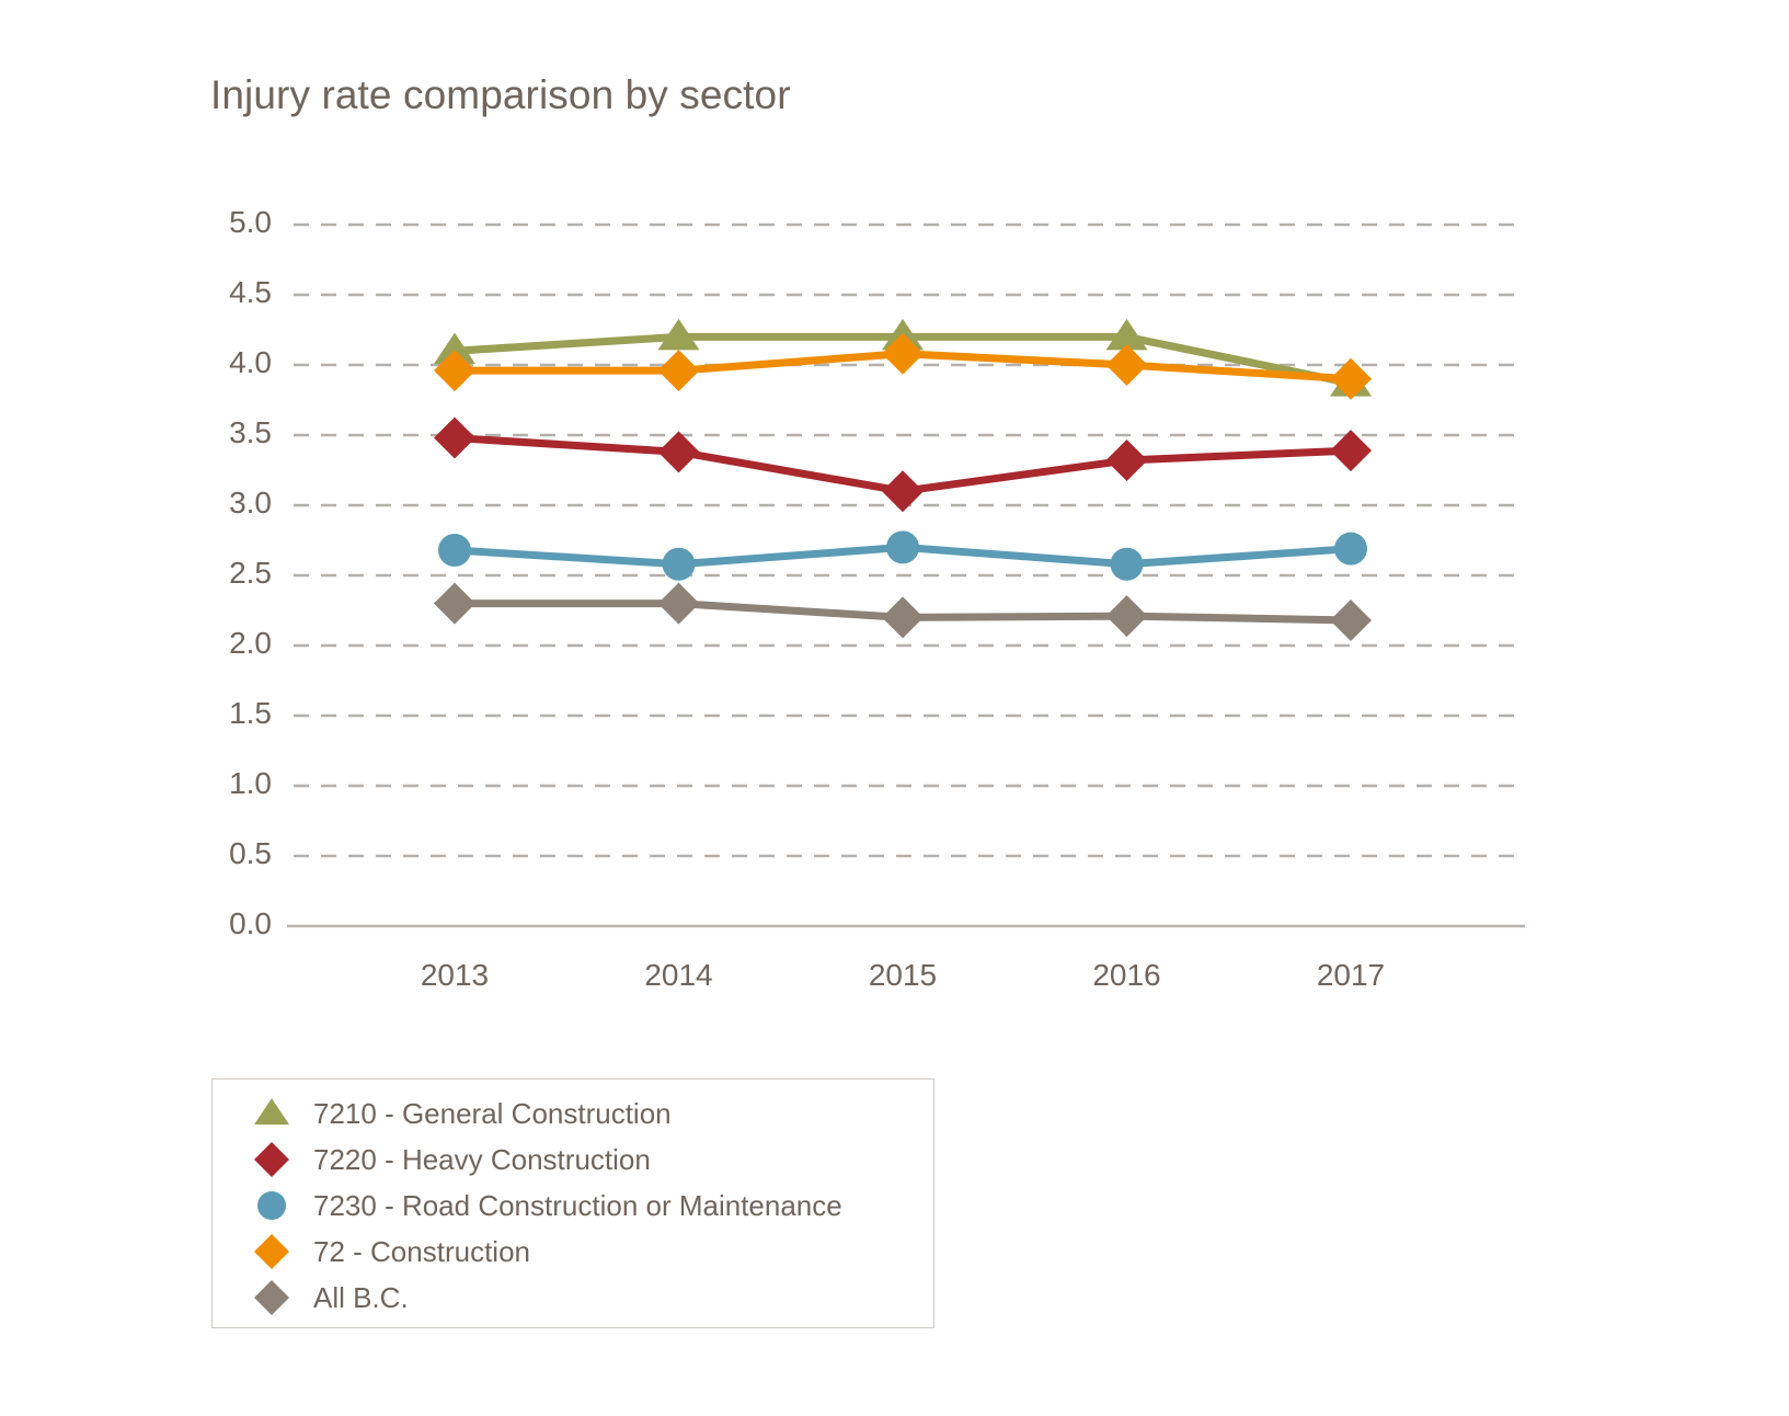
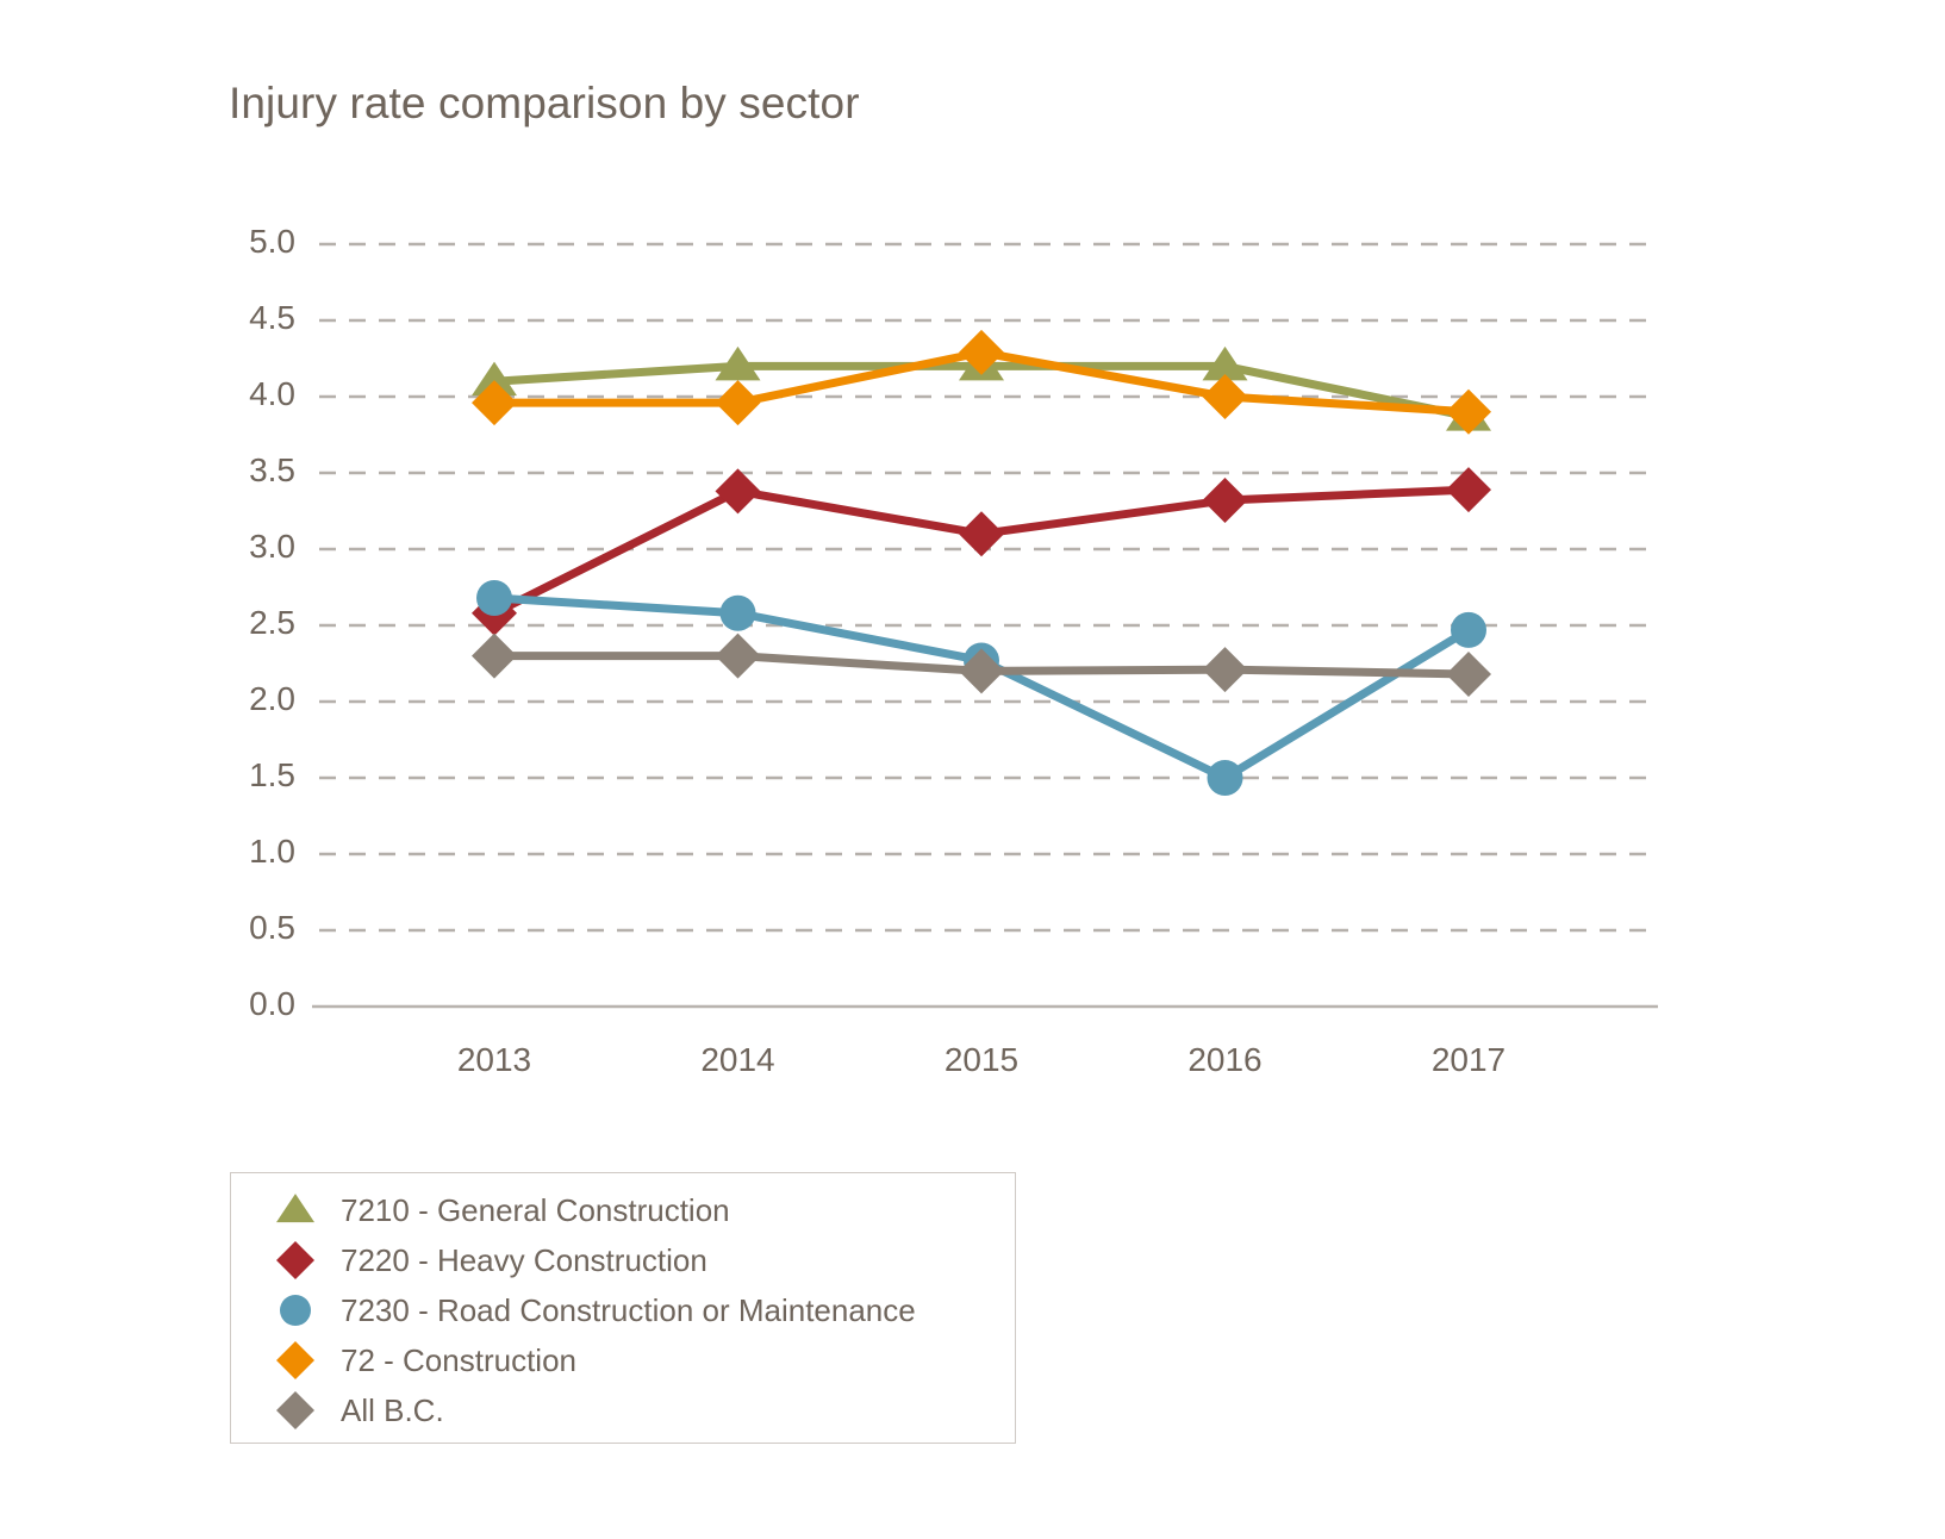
7220 - Heavy Construction/2013: 3.48 -> 2.58
7230 - Road Construction or Maintenance/2015: 2.70 -> 2.27
72 - Construction/2015: 4.08 -> 4.29
7230 - Road Construction or Maintenance/2016: 2.58 -> 1.50
7230 - Road Construction or Maintenance/2017: 2.69 -> 2.47
